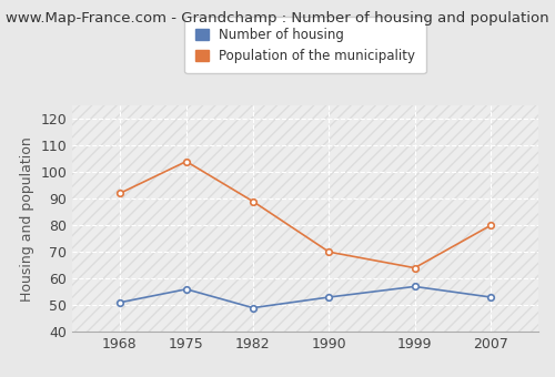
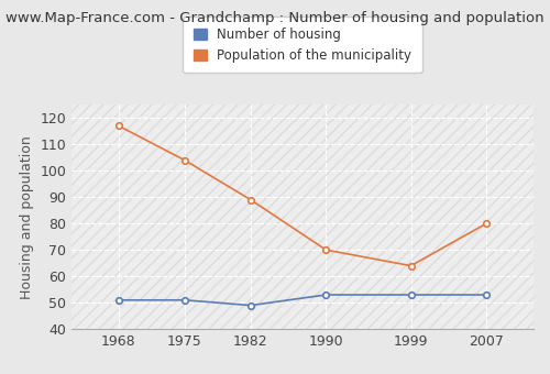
Population of the municipality/1968: 92 -> 117
Number of housing/1975: 56 -> 51
Number of housing/1999: 57 -> 53
